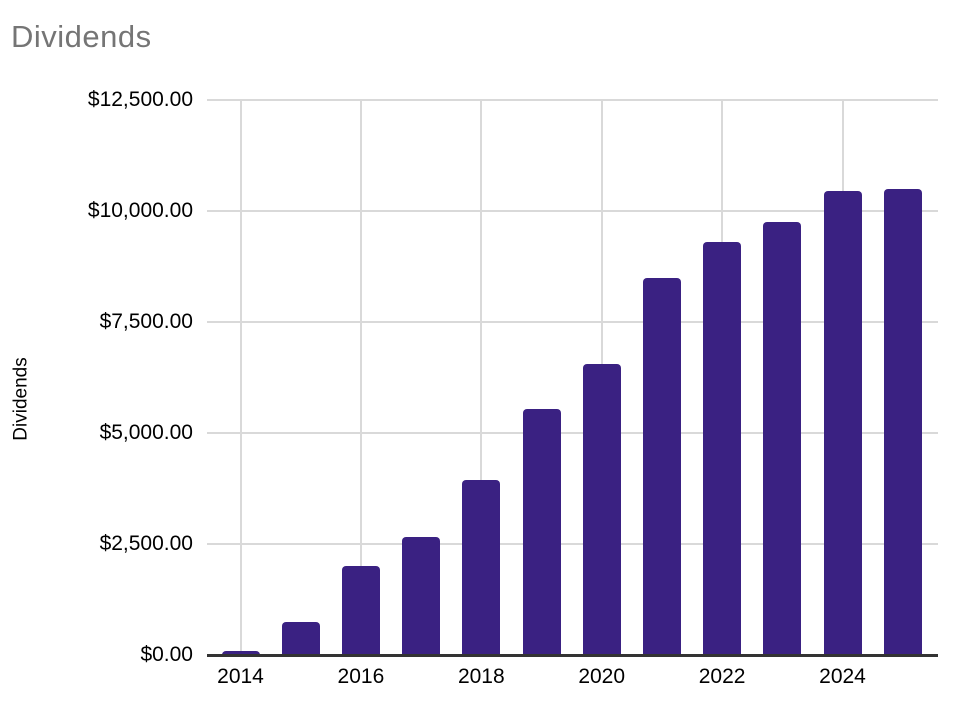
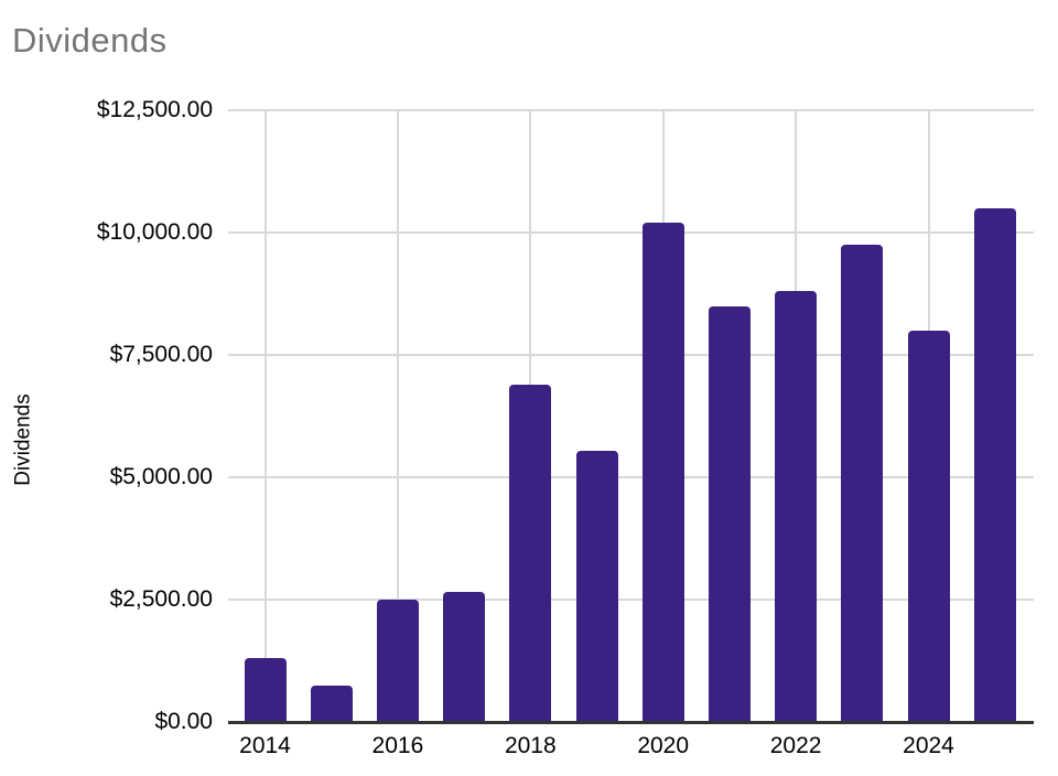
2014: $100 -> $1300
2016: $2000 -> $2500
2018: $4000 -> $6900
2020: $6600 -> $10200
2022: $9300 -> $8800
2024: $10400 -> $8000
